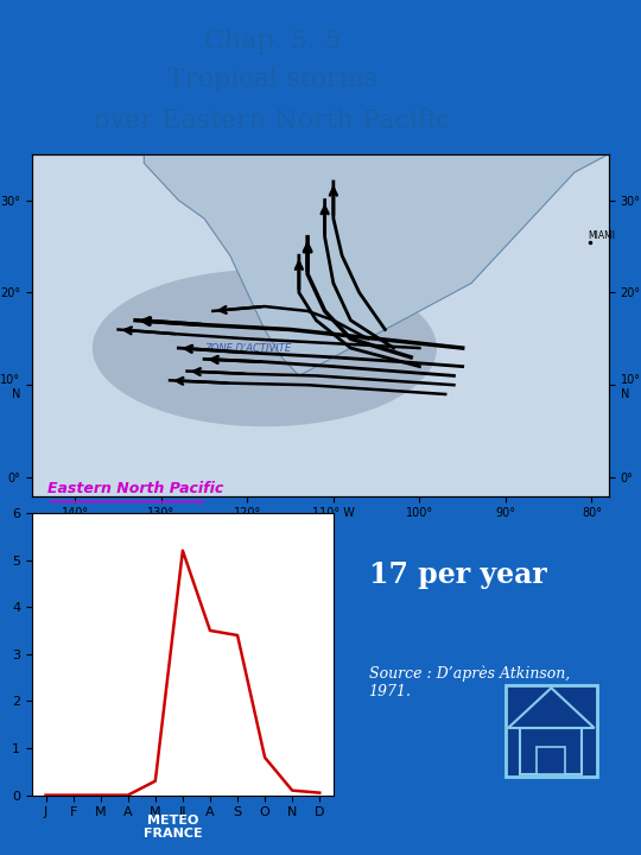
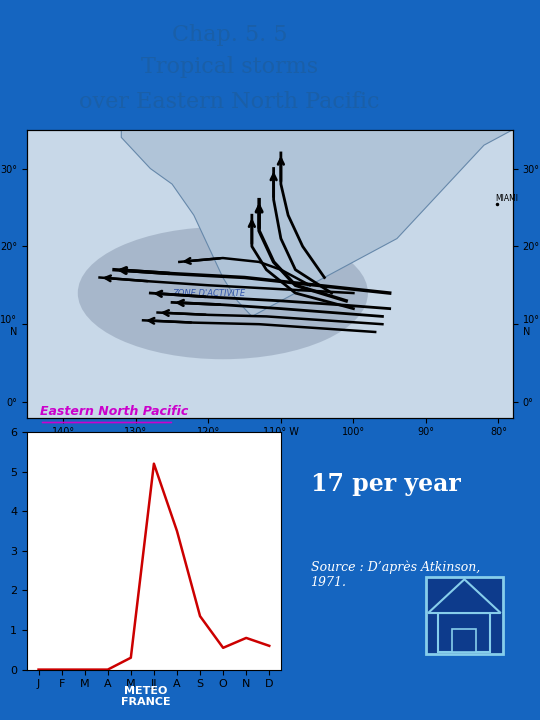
S: 3.40 -> 1.35
O: 0.80 -> 0.55
N: 0.10 -> 0.80
D: 0.05 -> 0.60
